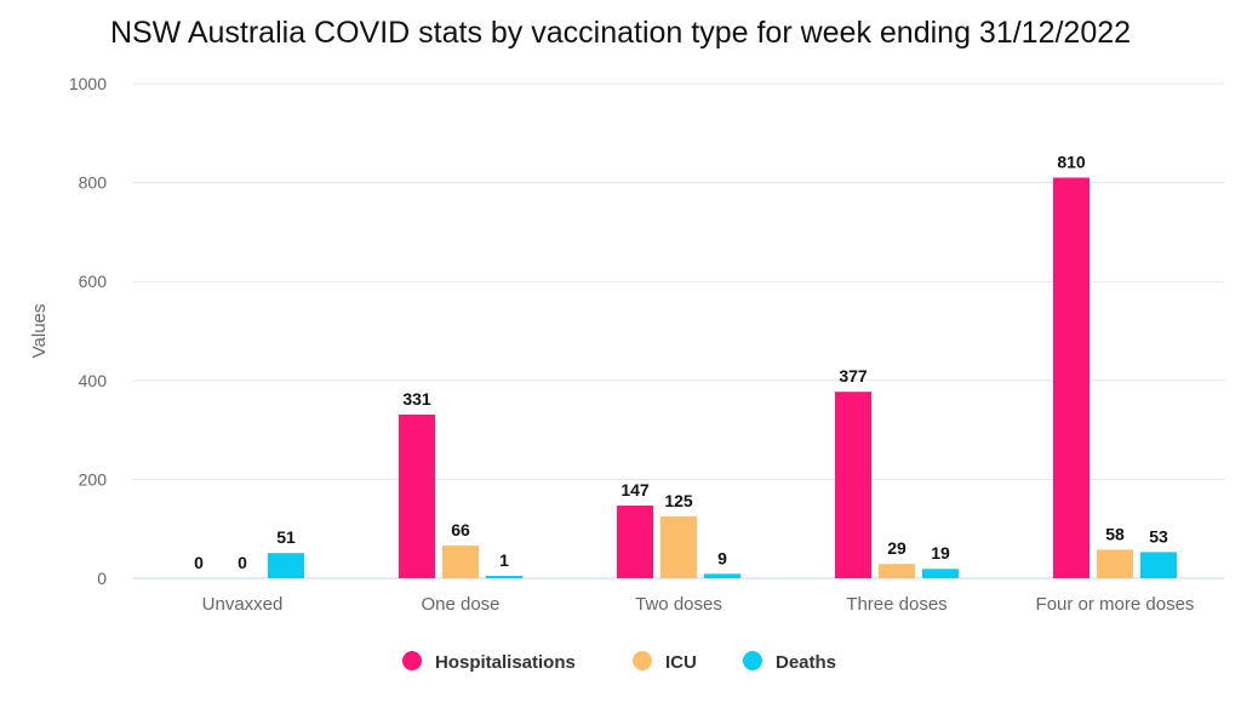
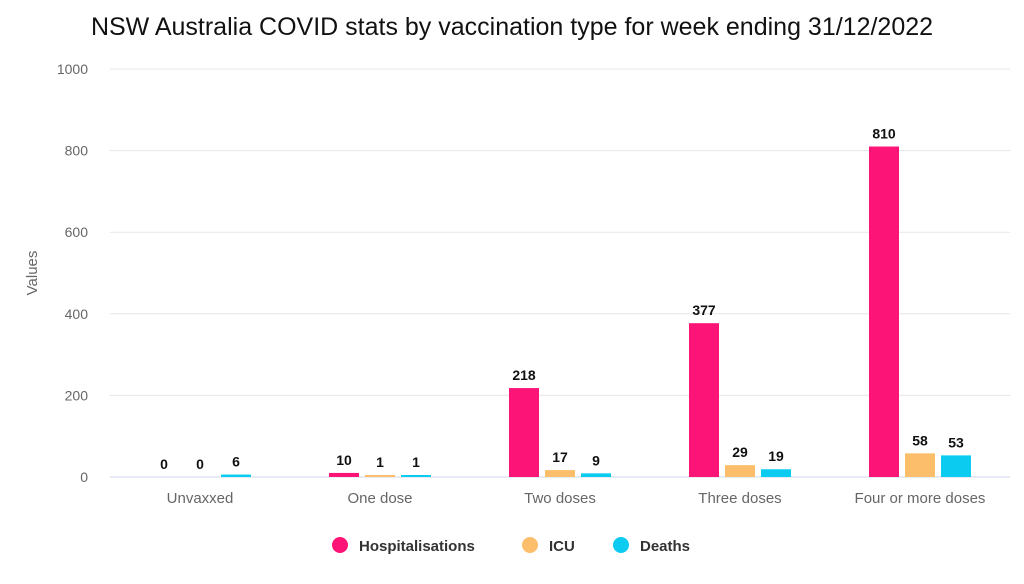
Deaths/Unvaxxed: 51 -> 6
Hospitalisations/One dose: 331 -> 10
ICU/One dose: 66 -> 1
Hospitalisations/Two doses: 147 -> 218
ICU/Two doses: 125 -> 17
